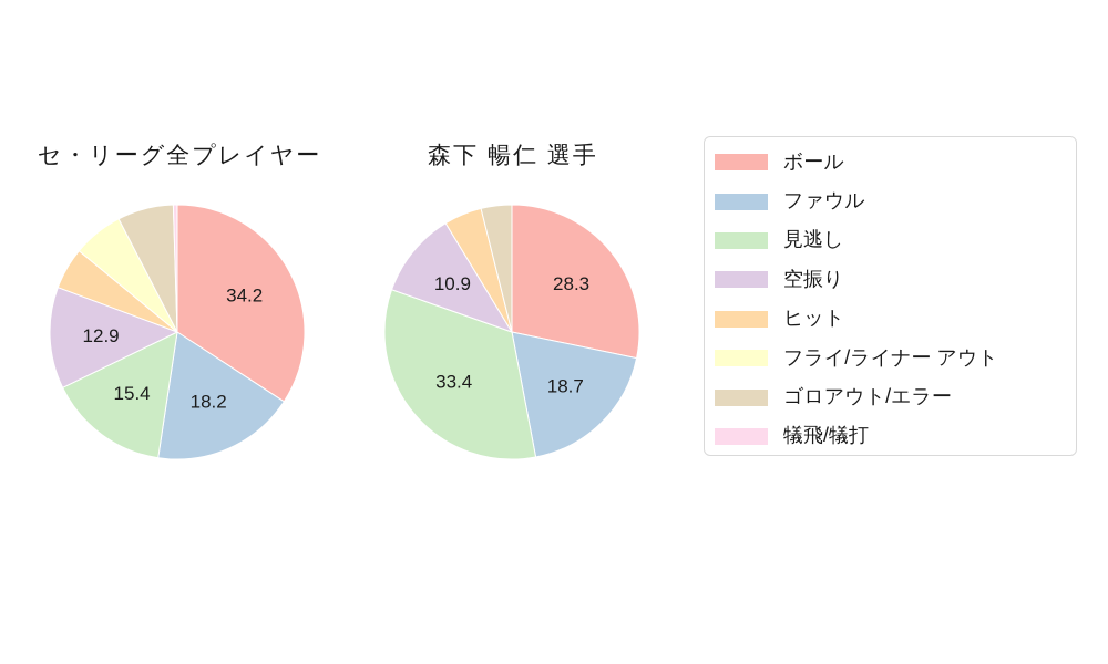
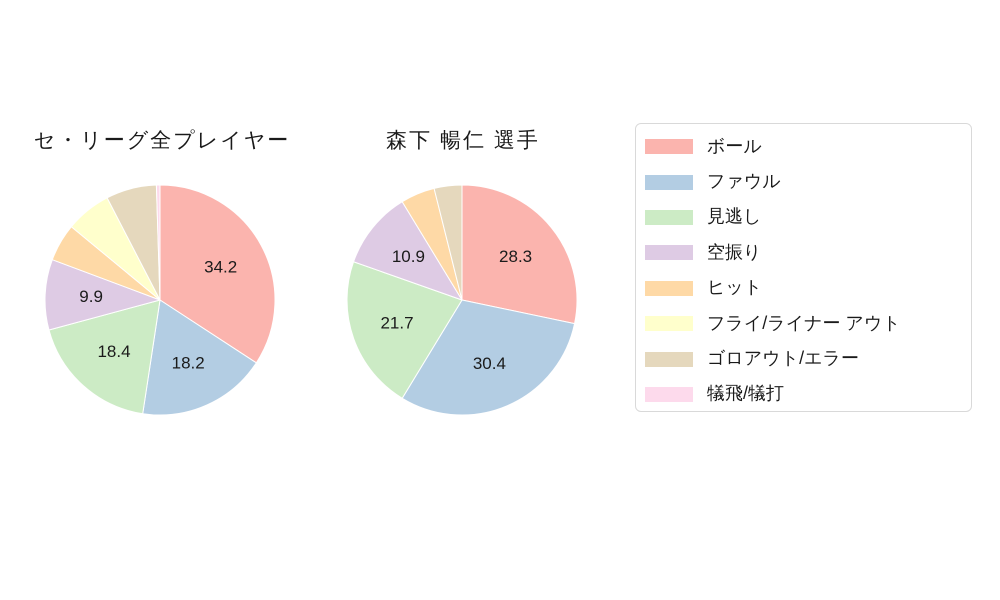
セ・リーグ全プレイヤー/見逃し: 15.4 -> 18.4
セ・リーグ全プレイヤー/空振り: 12.9 -> 9.9
森下 暢仁 選手/ファウル: 18.7 -> 30.4
森下 暢仁 選手/見逃し: 33.4 -> 21.7
